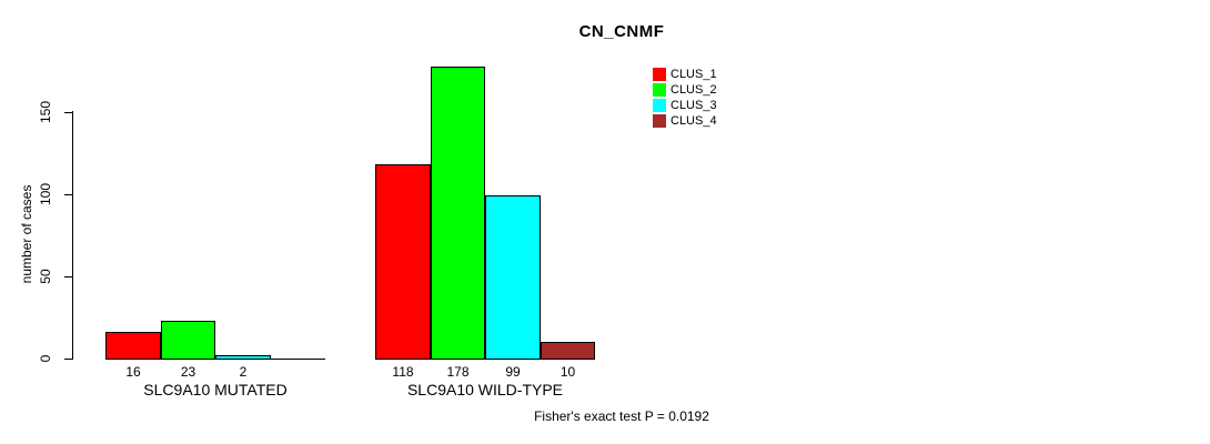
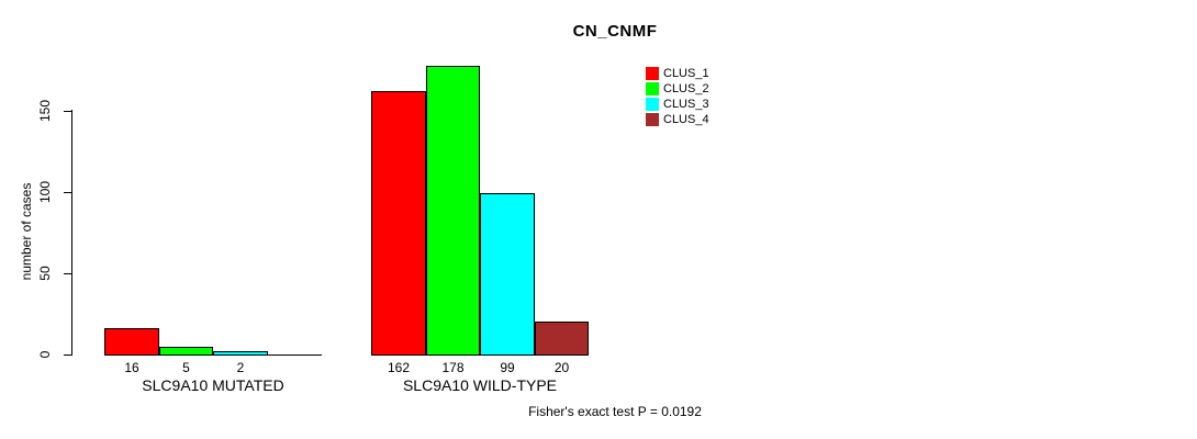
CLUS_2/SLC9A10 MUTATED: 23 -> 5
CLUS_1/SLC9A10 WILD-TYPE: 118 -> 162
CLUS_4/SLC9A10 WILD-TYPE: 10 -> 20
